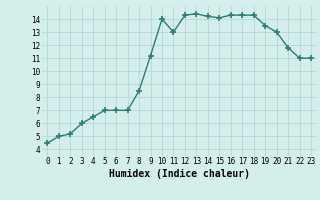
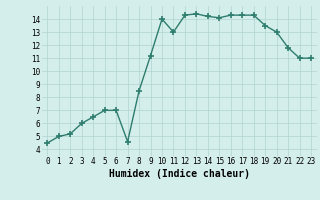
7: 7.0 -> 4.6
